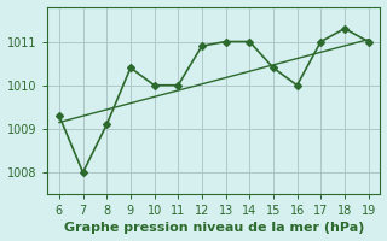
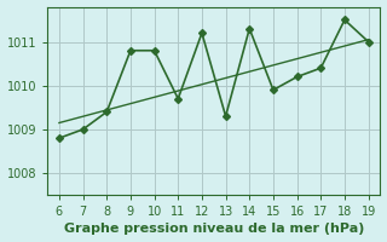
6: 1009.3 -> 1008.8
7: 1008.0 -> 1009.0
8: 1009.1 -> 1009.4
9: 1010.4 -> 1010.8
10: 1010.0 -> 1010.8
11: 1010.0 -> 1009.7
12: 1010.9 -> 1011.2
13: 1011.0 -> 1009.3
14: 1011.0 -> 1011.3
15: 1010.4 -> 1009.9
16: 1010.0 -> 1010.2
17: 1011.0 -> 1010.4
18: 1011.3 -> 1011.5
